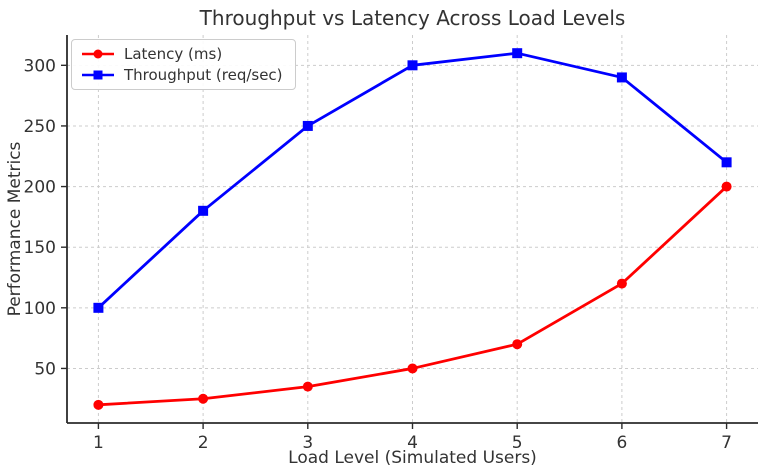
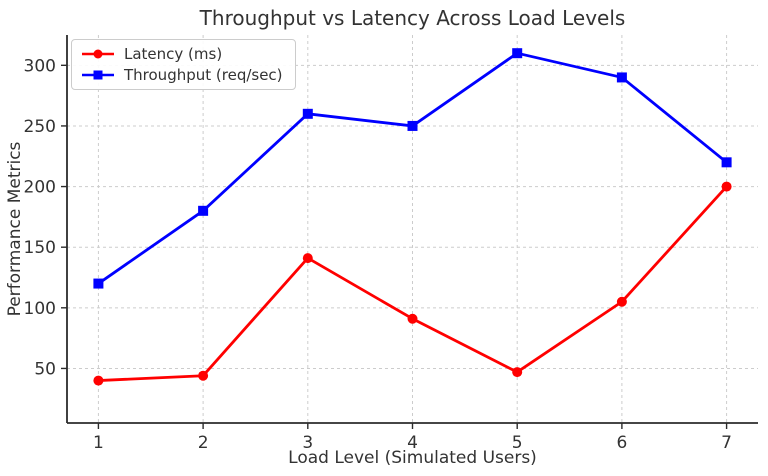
Latency (ms)/1: 20 -> 40
Throughput (req/sec)/1: 100 -> 120
Latency (ms)/2: 25 -> 44
Latency (ms)/3: 35 -> 141
Throughput (req/sec)/3: 250 -> 260
Latency (ms)/4: 50 -> 91
Throughput (req/sec)/4: 300 -> 250
Latency (ms)/5: 70 -> 47
Latency (ms)/6: 120 -> 105
